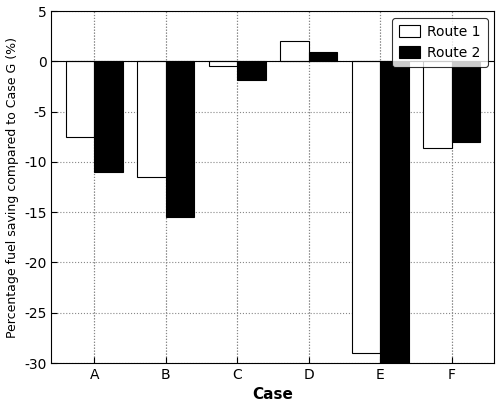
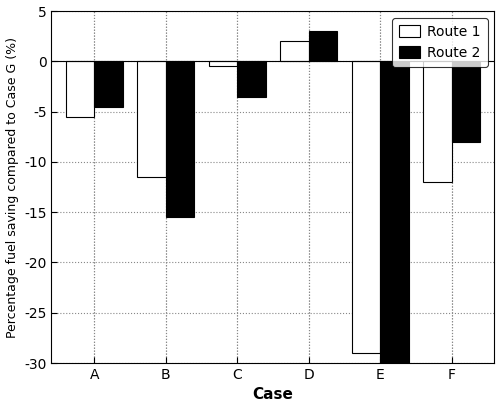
Route 1/A: -7.5 -> -5.5
Route 2/A: -11.0 -> -4.5
Route 2/C: -1.9 -> -3.5
Route 2/D: 0.9 -> 3.0
Route 1/F: -8.6 -> -12.0
